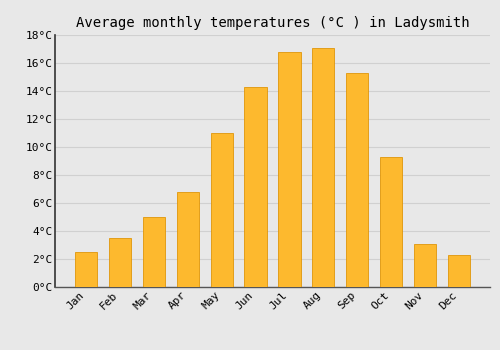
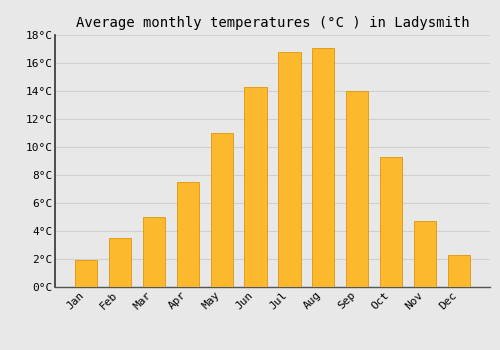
Jan: 2.5°C -> 1.9°C
Apr: 6.8°C -> 7.5°C
Sep: 15.3°C -> 14.0°C
Nov: 3.1°C -> 4.7°C
